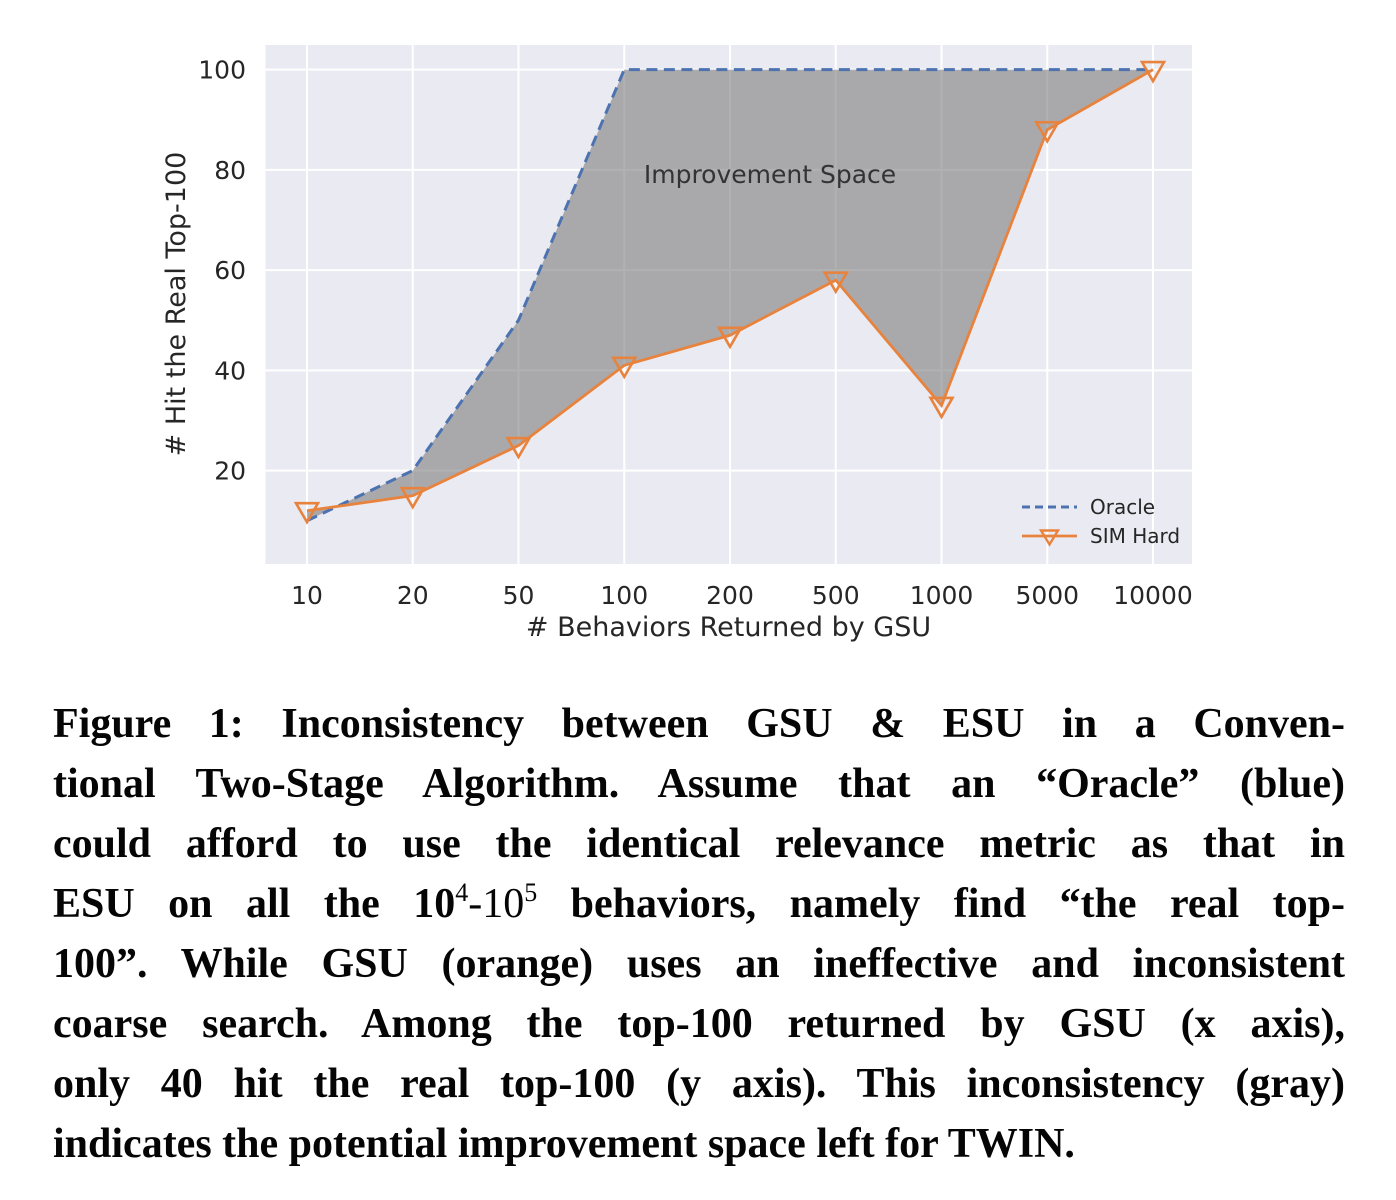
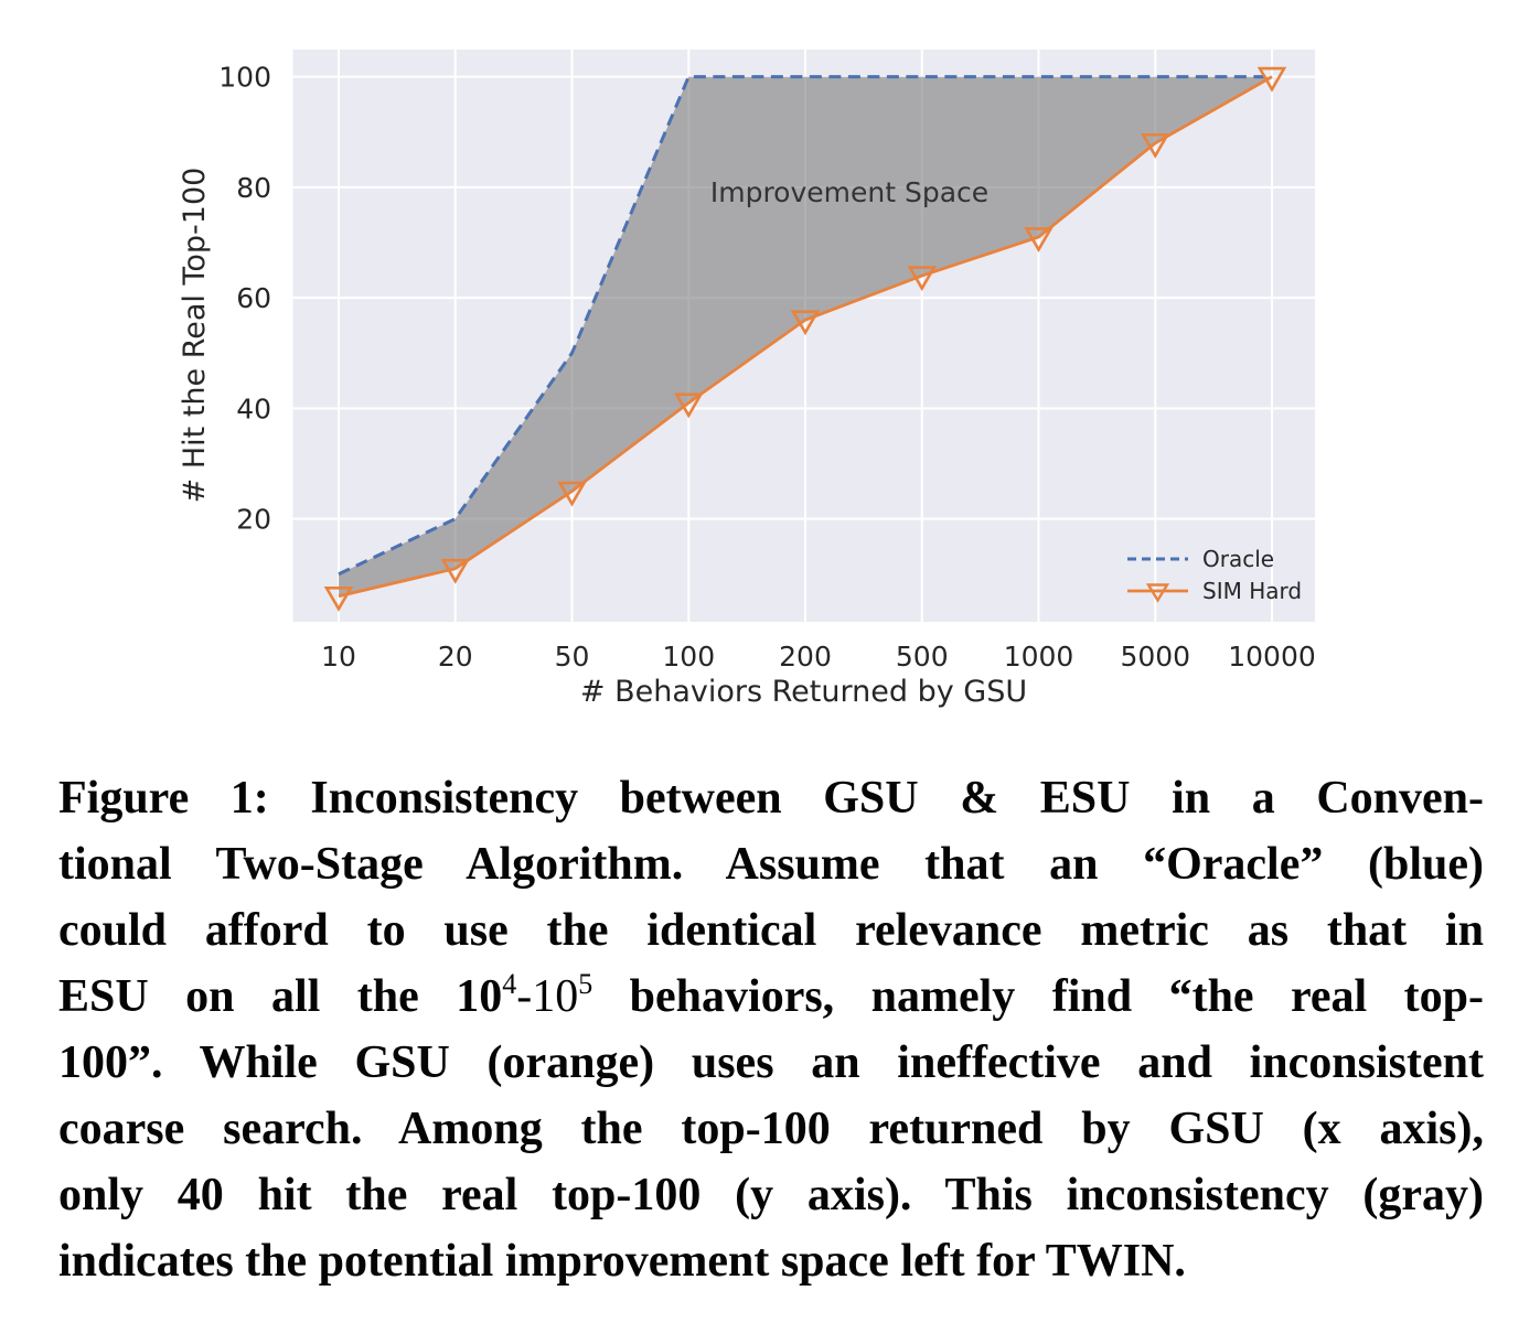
SIM Hard/10: 12 -> 6
SIM Hard/20: 15 -> 11
SIM Hard/200: 47 -> 56
SIM Hard/500: 58 -> 64
SIM Hard/1000: 33 -> 71
